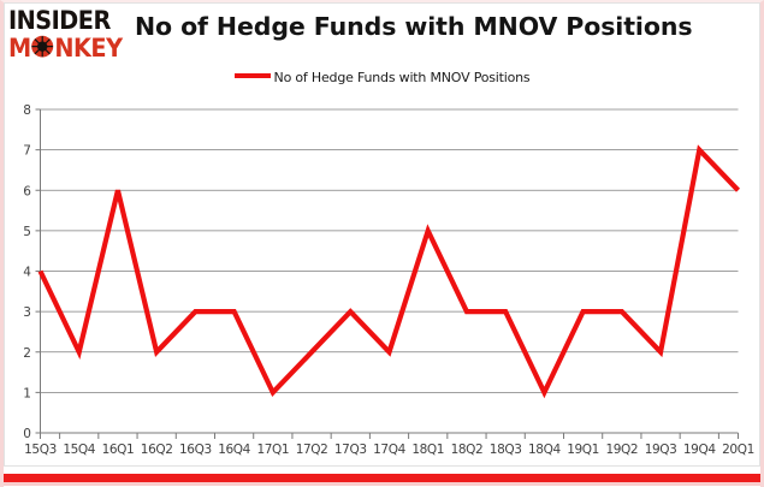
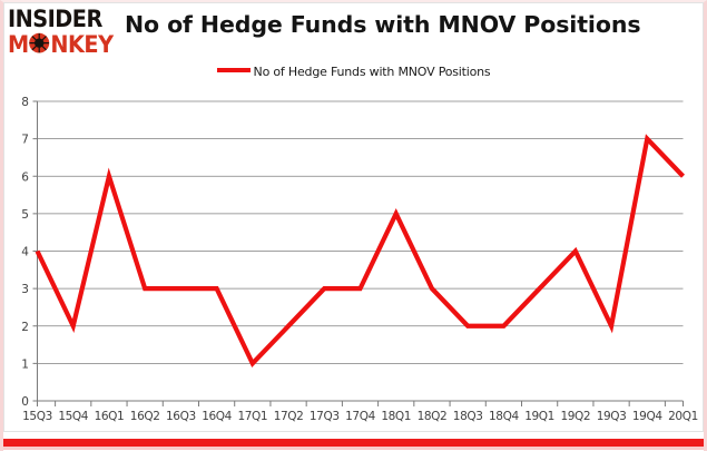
16Q2: 2 -> 3
17Q4: 2 -> 3
18Q3: 3 -> 2
18Q4: 1 -> 2
19Q2: 3 -> 4
